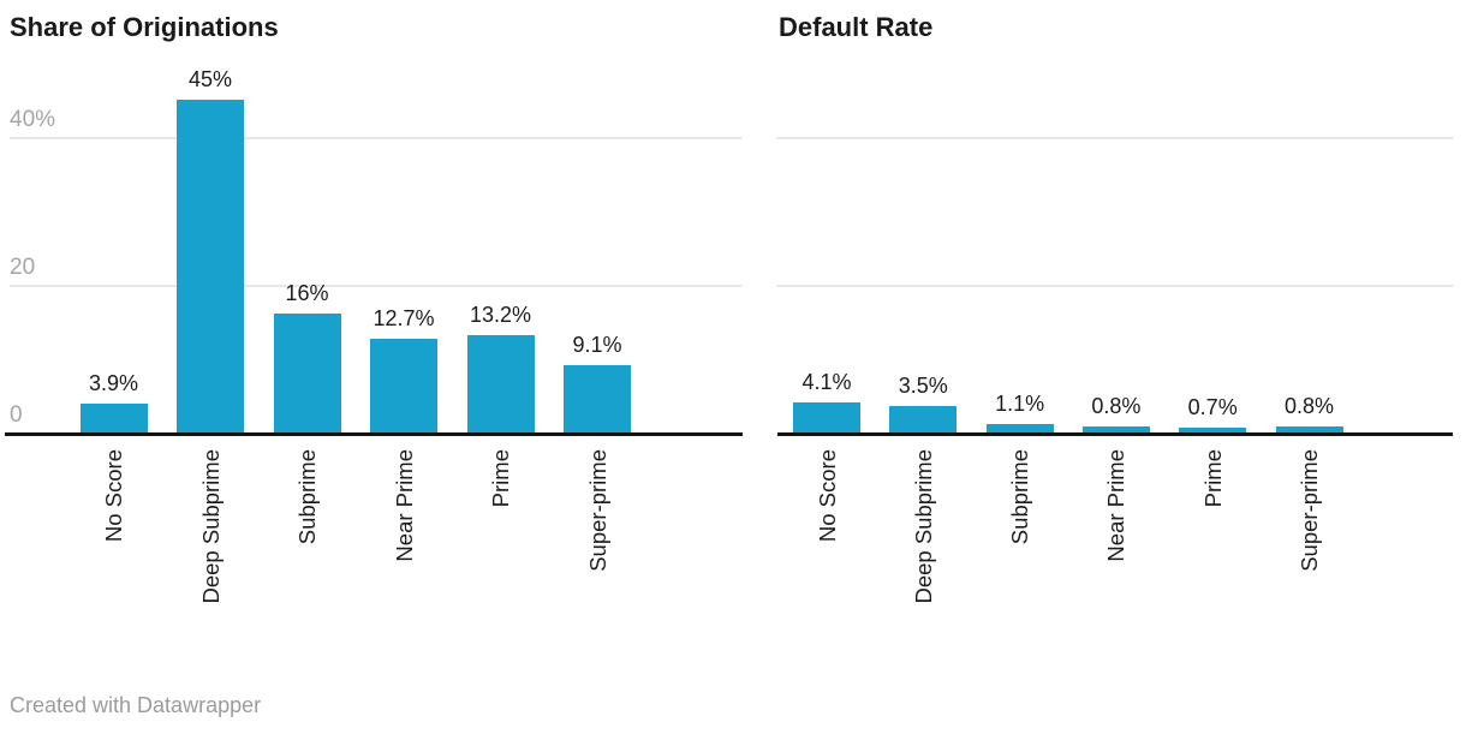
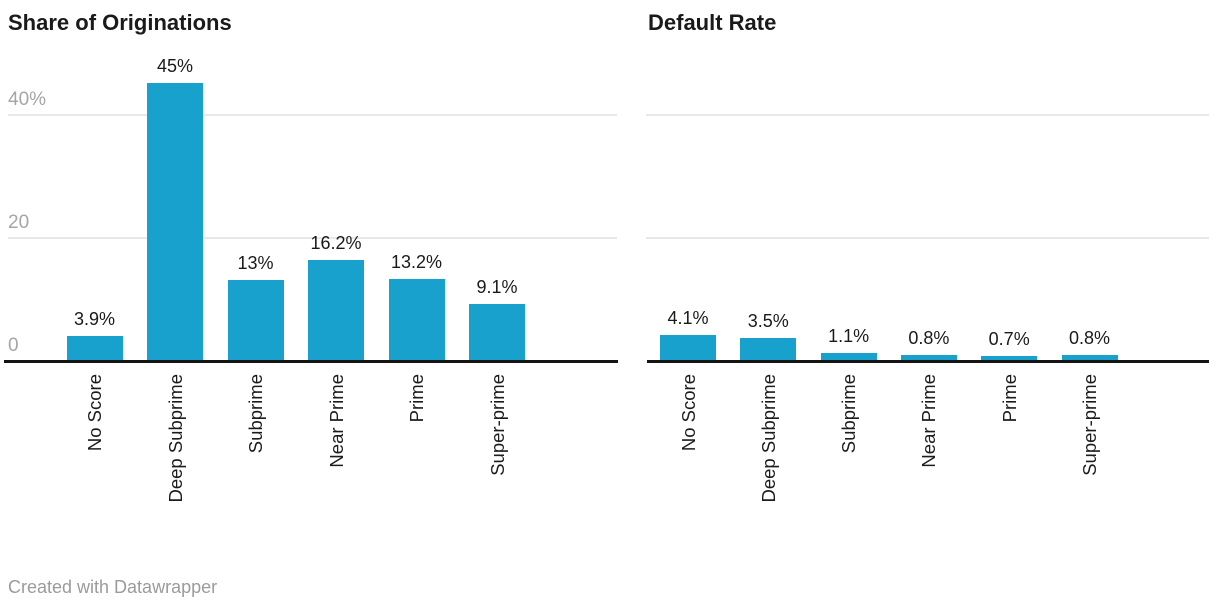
Share of Originations/Subprime: 16% -> 13%
Share of Originations/Near Prime: 12.7% -> 16.2%
